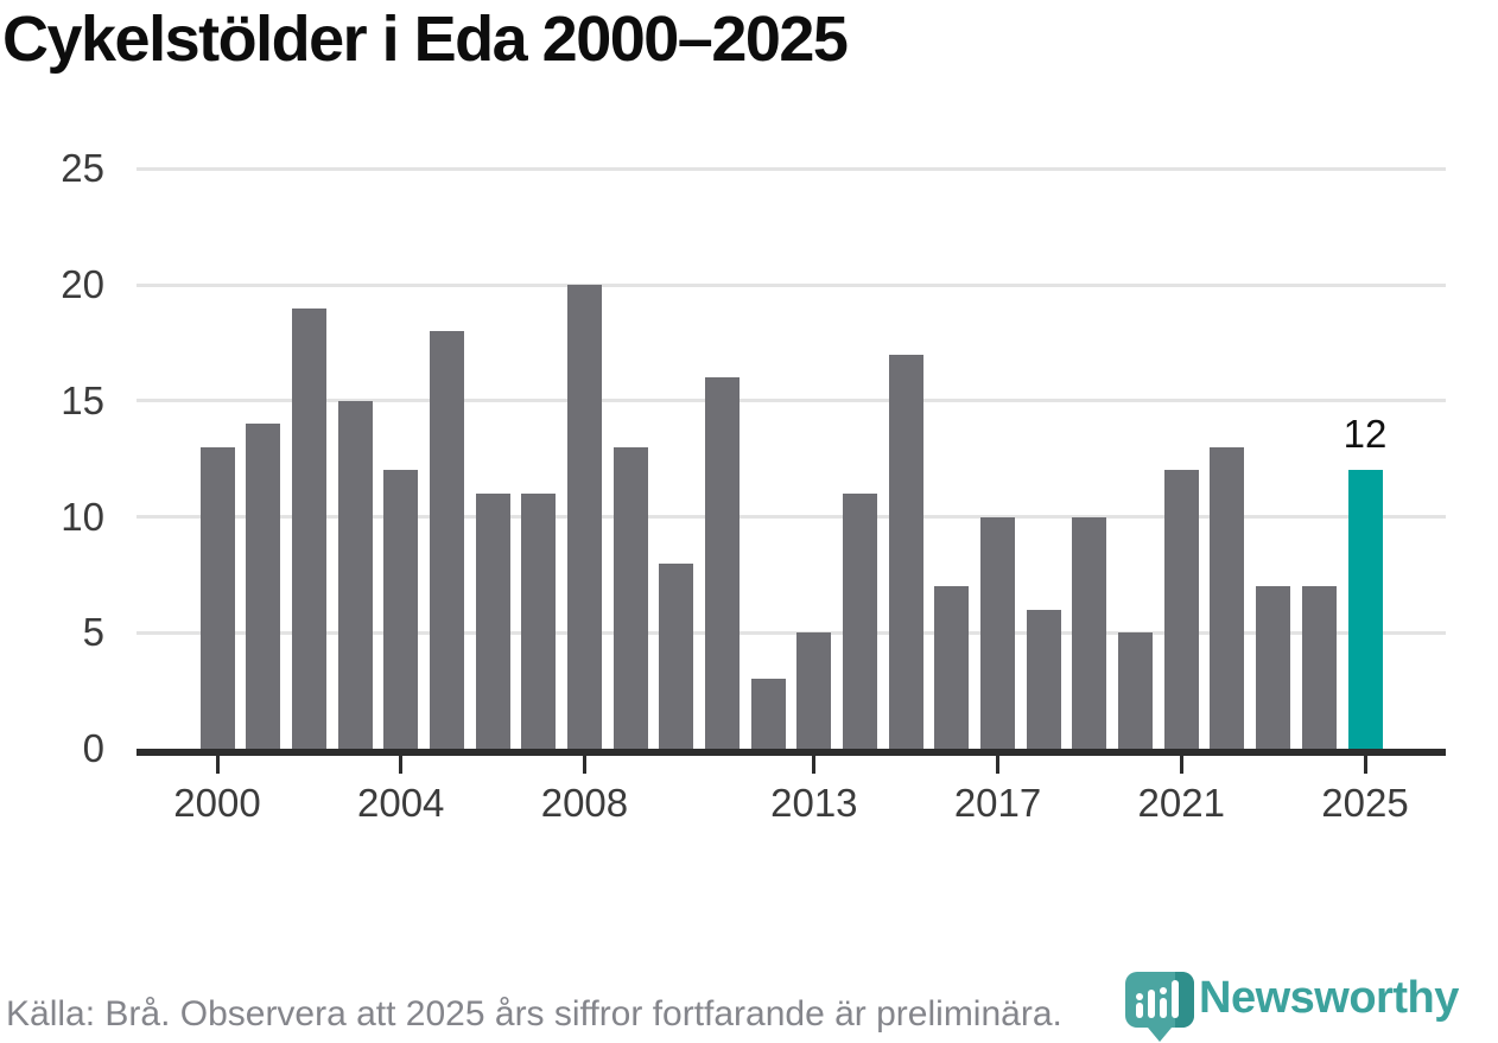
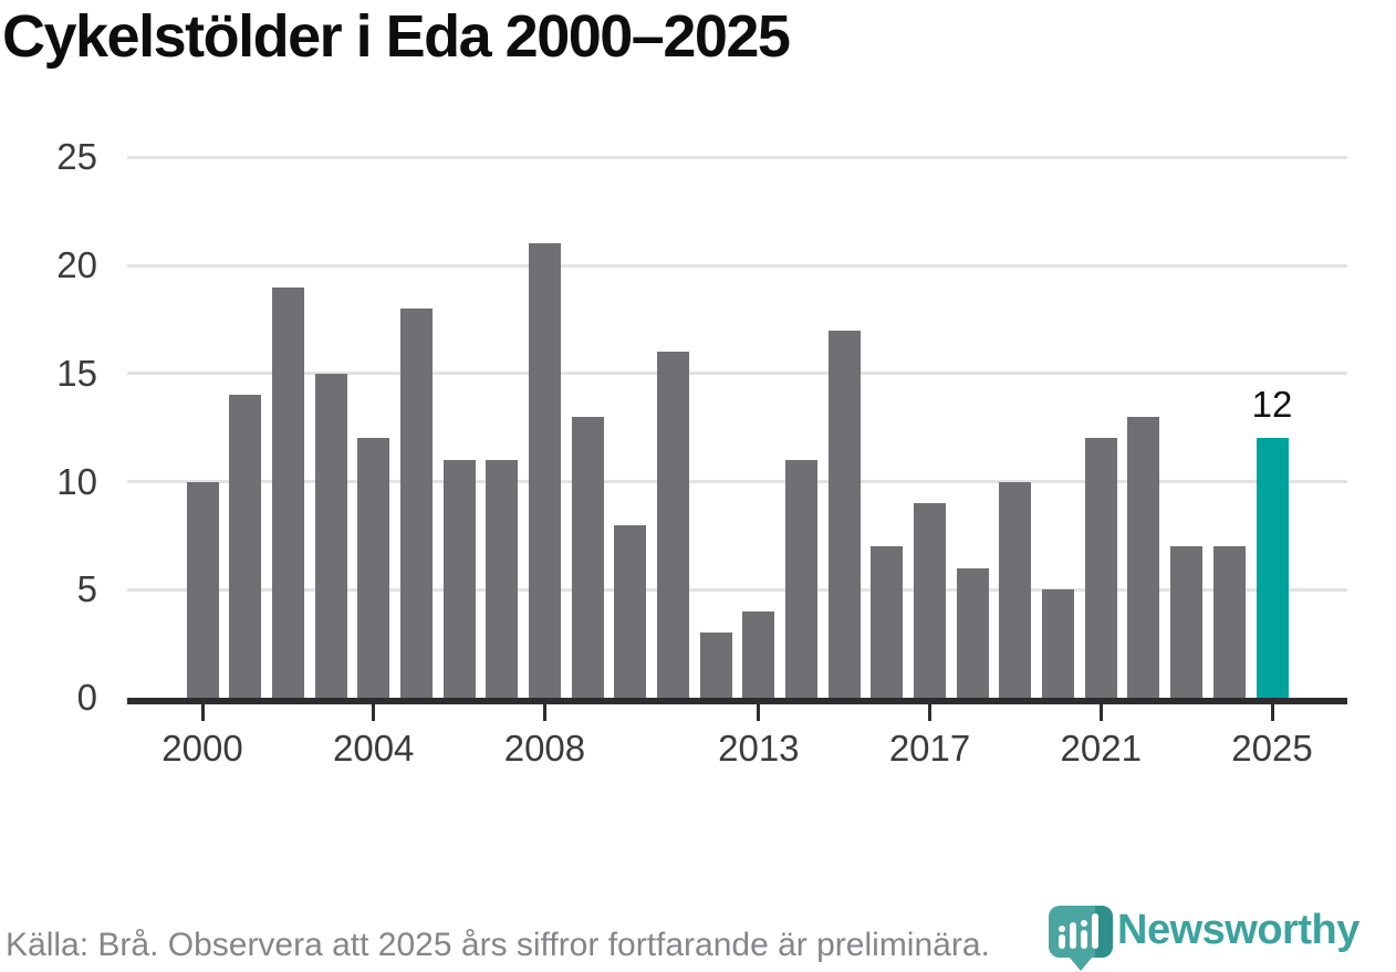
2000: 13 -> 10
2008: 20 -> 21
2013: 5 -> 4
2017: 10 -> 9
